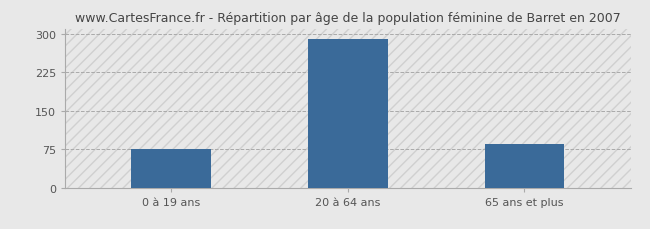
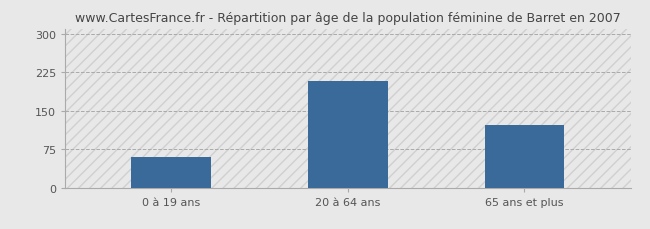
0 à 19 ans: 75 -> 60
20 à 64 ans: 290 -> 208
65 ans et plus: 85 -> 122
